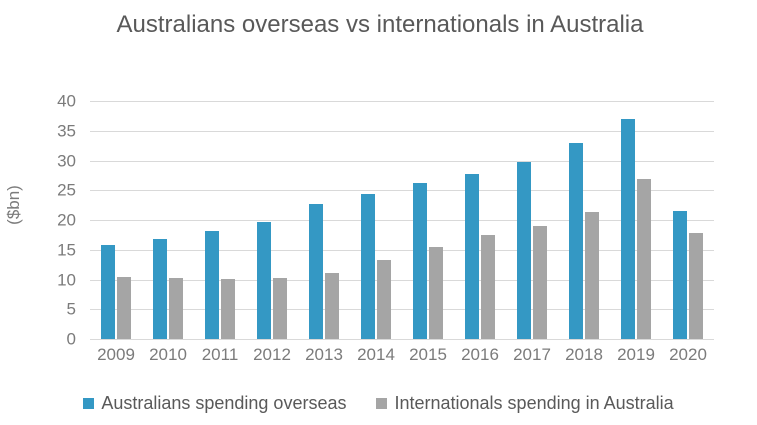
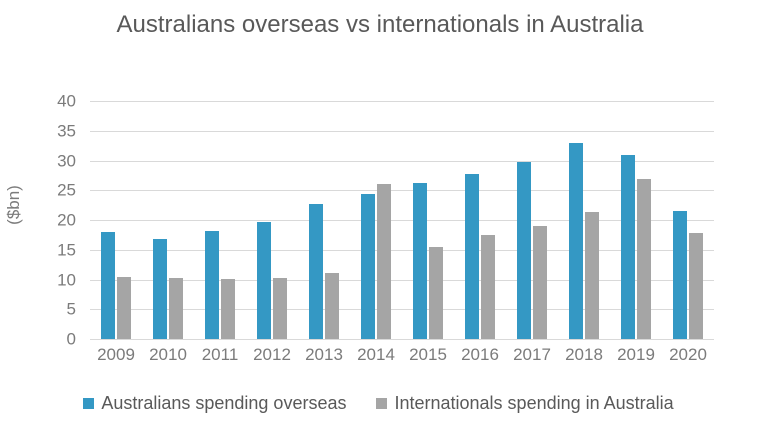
Australians spending overseas/2009: 16 -> 18
Internationals spending in Australia/2014: 13 -> 26
Australians spending overseas/2019: 37 -> 31
